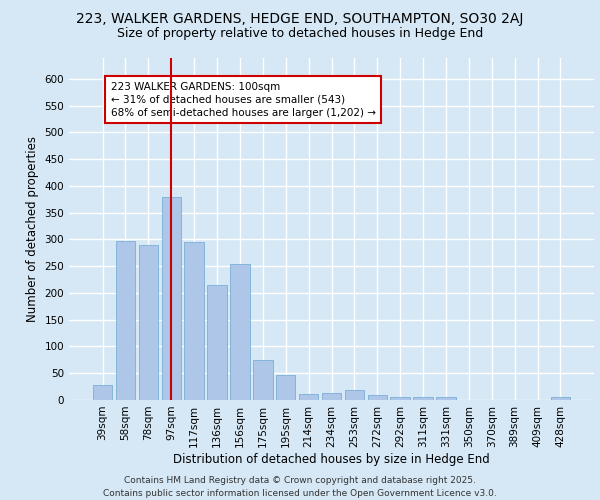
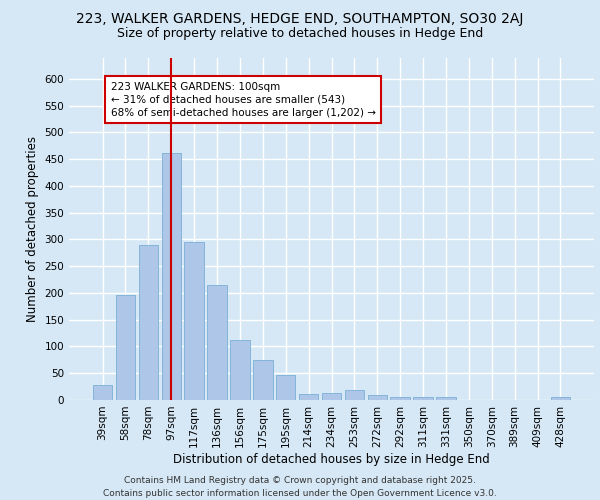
58sqm: 298 -> 197
97sqm: 380 -> 462
156sqm: 254 -> 112
